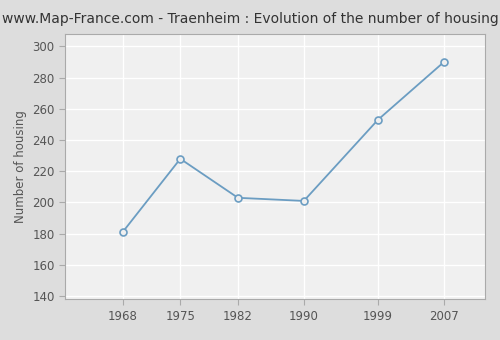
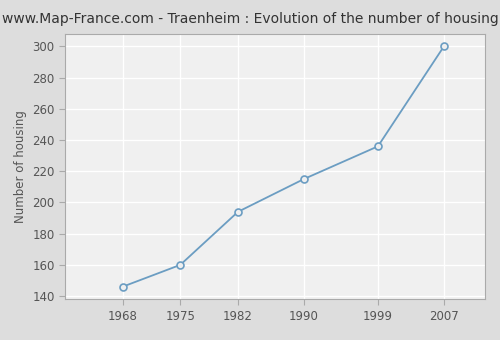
1968: 181 -> 146
1975: 228 -> 160
1982: 203 -> 194
1990: 201 -> 215
1999: 253 -> 236
2007: 290 -> 300
